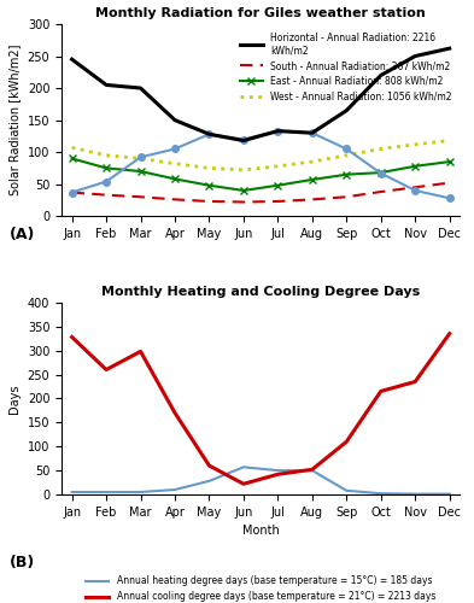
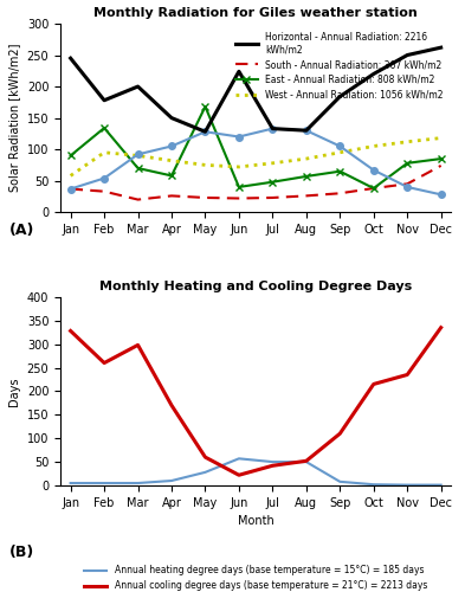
Monthly Radiation for Giles weather station/West - Annual Radiation: 1056 kWh/m2/Jan: 107 -> 58
Monthly Radiation for Giles weather station/Horizontal - Annual Radiation: 2216 kWh/m2/Feb: 205 -> 178
Monthly Radiation for Giles weather station/East - Annual Radiation: 808 kWh/m2/Feb: 75 -> 134
Monthly Radiation for Giles weather station/South - Annual Radiation: 367 kWh/m2/Mar: 30 -> 20
Monthly Radiation for Giles weather station/East - Annual Radiation: 808 kWh/m2/May: 48 -> 168
Monthly Radiation for Giles weather station/Horizontal - Annual Radiation: 2216 kWh/m2/Jun: 118 -> 224
Monthly Radiation for Giles weather station/Horizontal - Annual Radiation: 2216 kWh/m2/Sep: 165 -> 184
Monthly Radiation for Giles weather station/East - Annual Radiation: 808 kWh/m2/Oct: 68 -> 38
Monthly Radiation for Giles weather station/South - Annual Radiation: 367 kWh/m2/Dec: 52 -> 74
